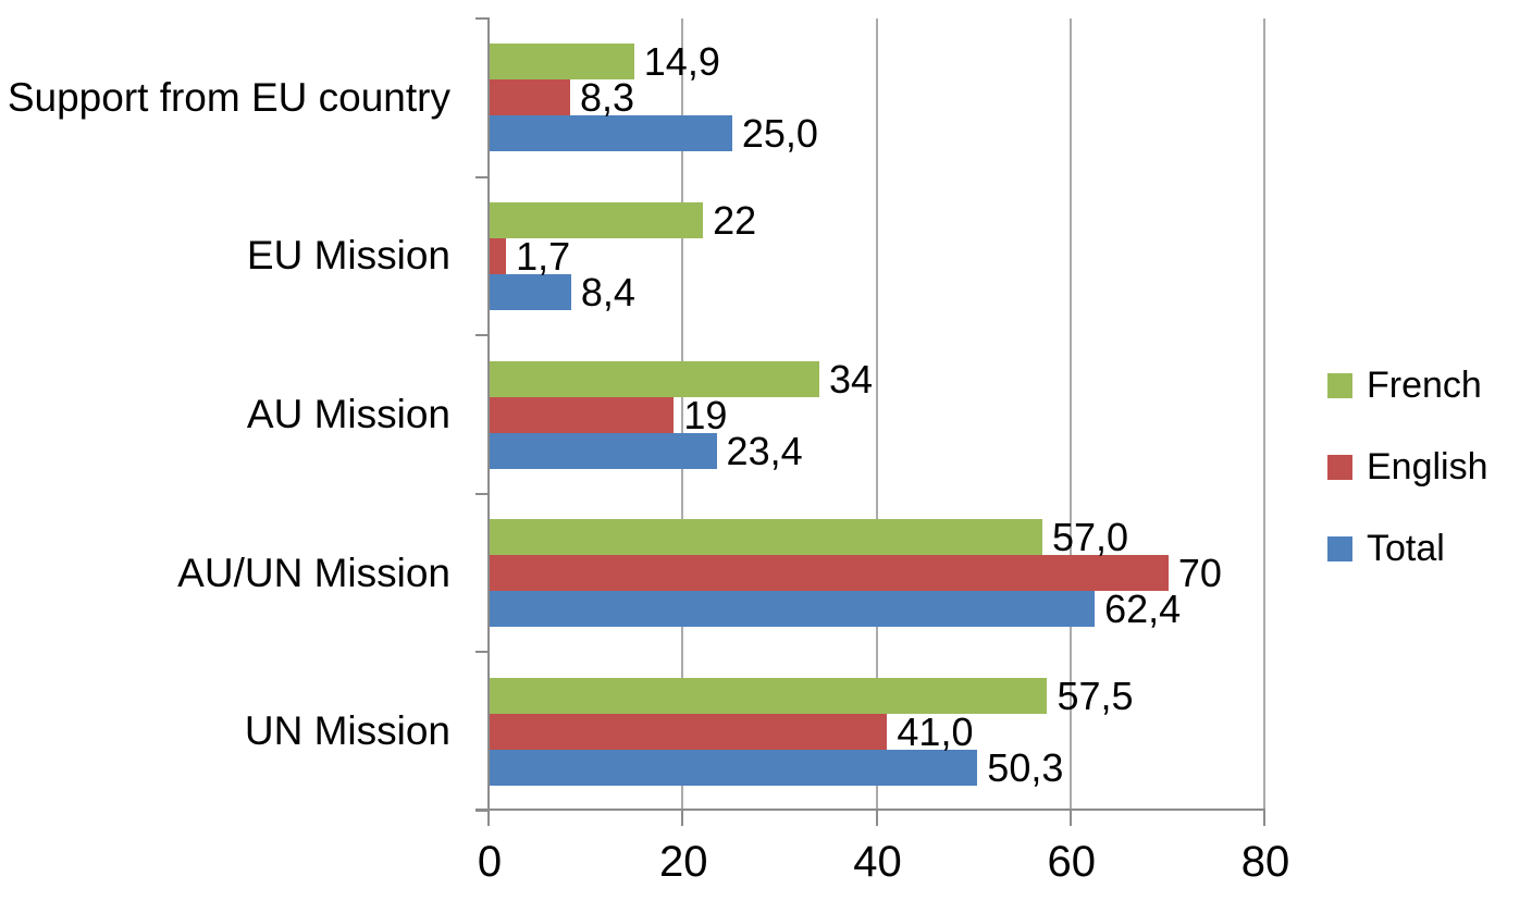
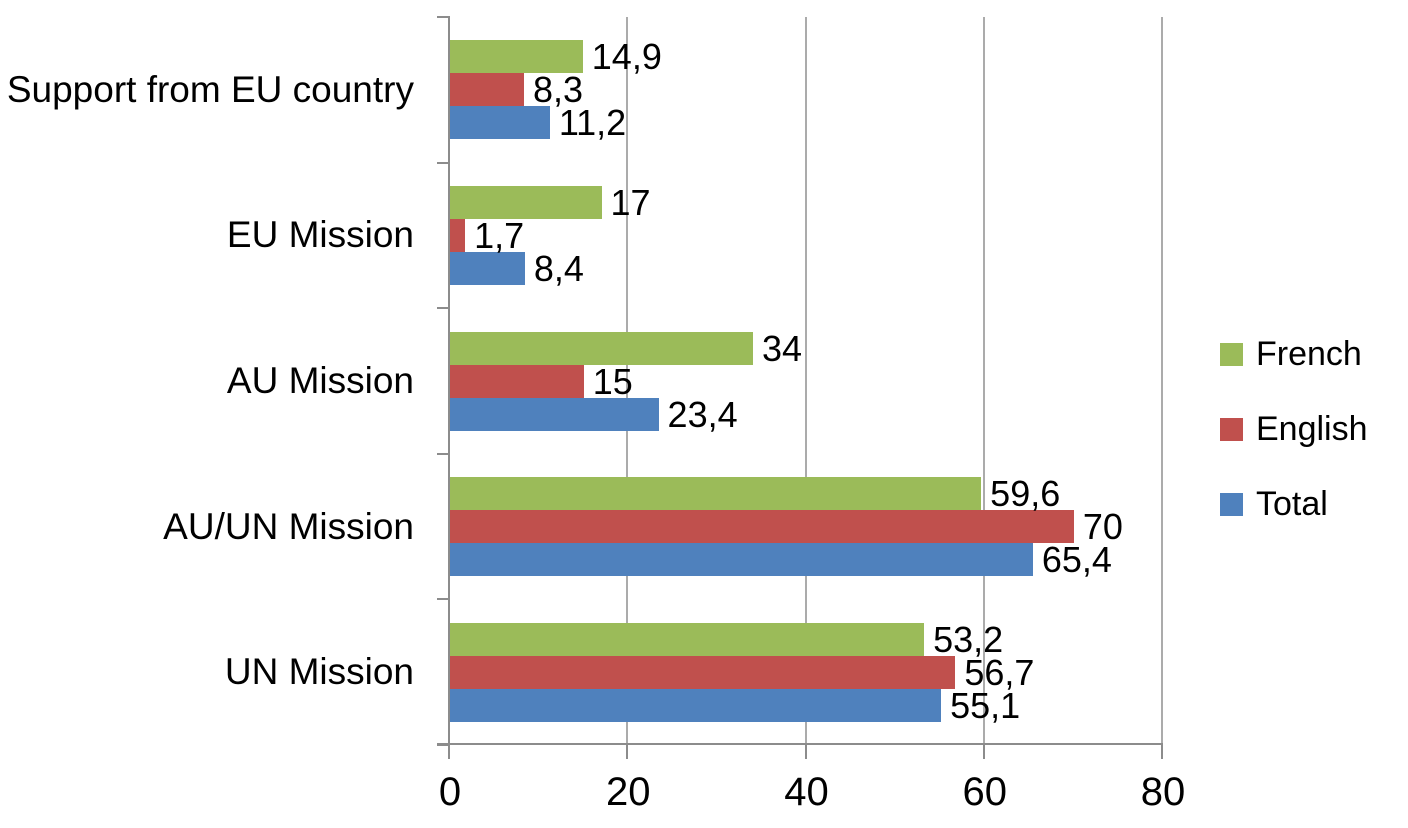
Total/Support from EU country: 25,0 -> 11,2
French/EU Mission: 22 -> 17
English/AU Mission: 19 -> 15
French/AU/UN Mission: 57,0 -> 59,6
Total/AU/UN Mission: 62,4 -> 65,4
French/UN Mission: 57,5 -> 53,2
English/UN Mission: 41,0 -> 56,7
Total/UN Mission: 50,3 -> 55,1
